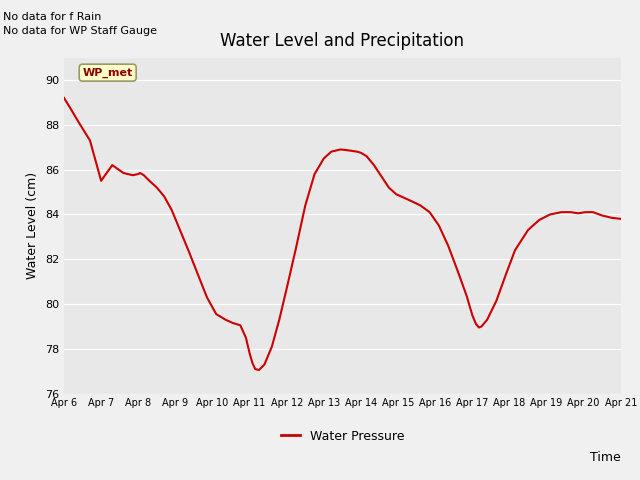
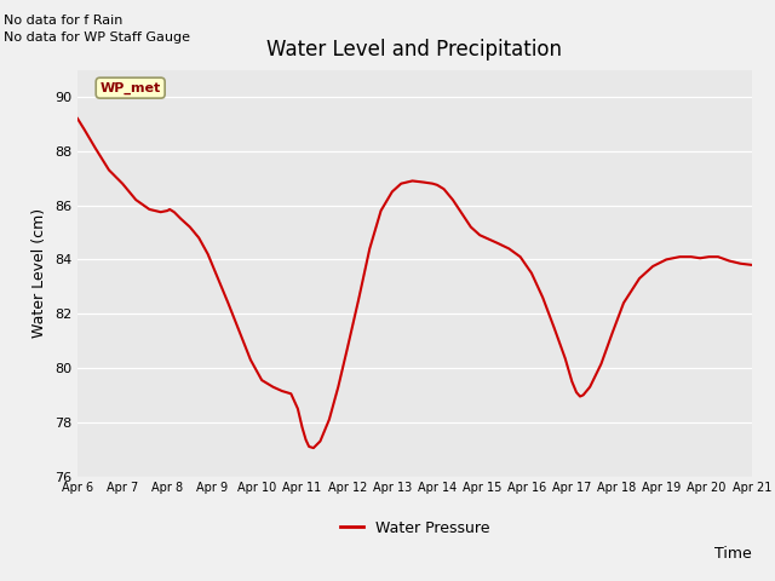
Apr 7: 85.50 -> 86.80
